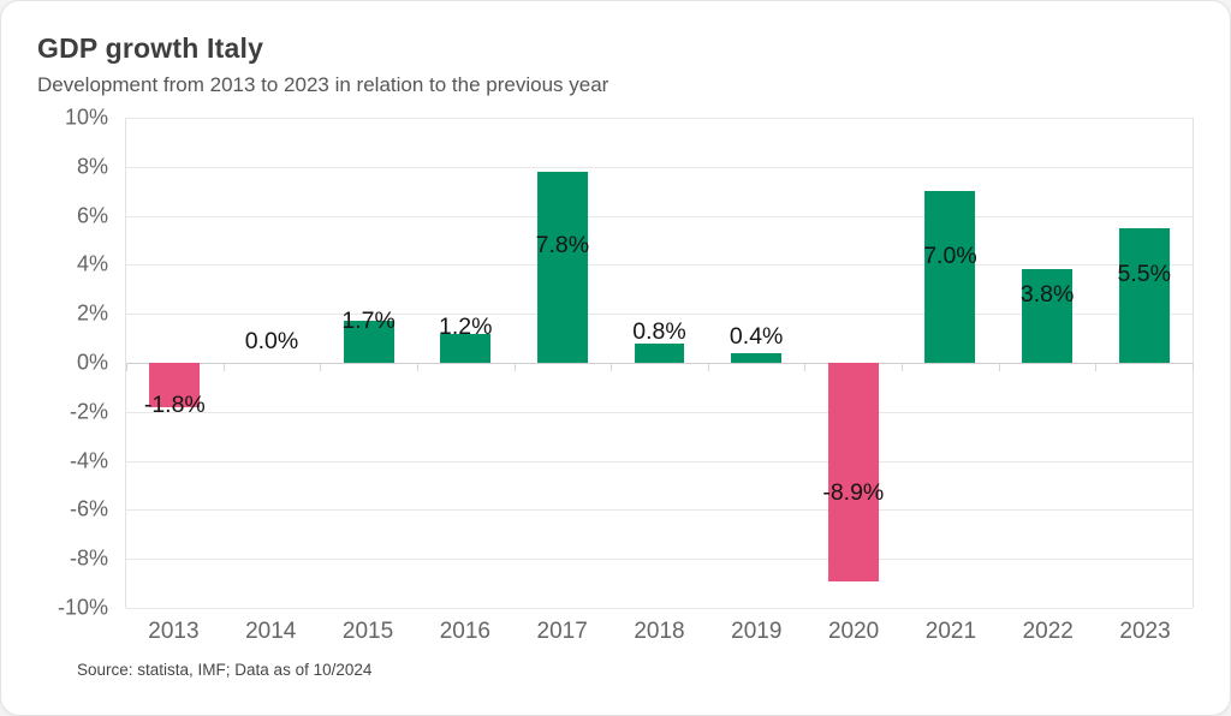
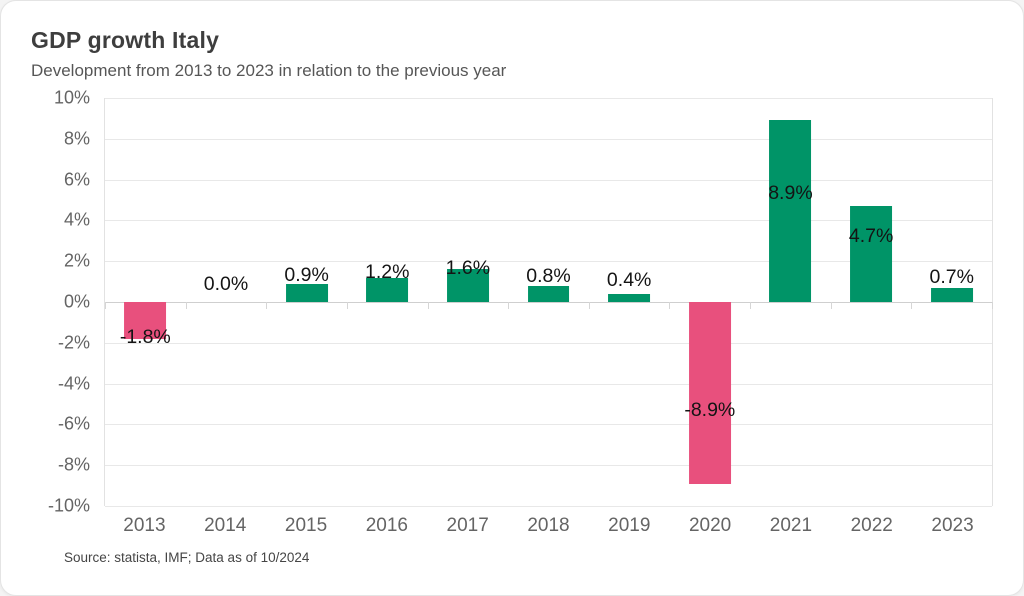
2015: 1.7% -> 0.9%
2017: 7.8% -> 1.6%
2021: 7.0% -> 8.9%
2022: 3.8% -> 4.7%
2023: 5.5% -> 0.7%
